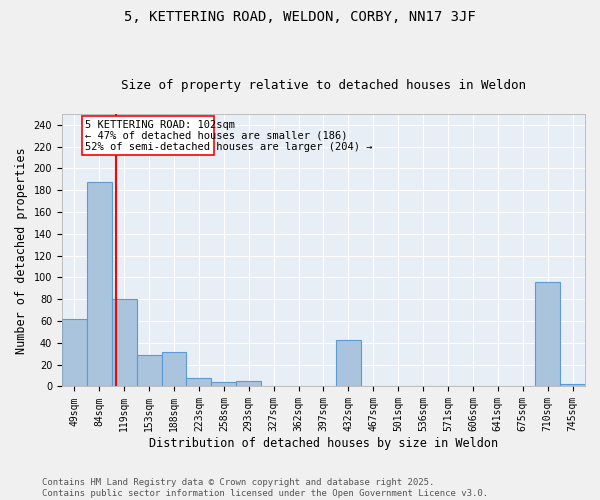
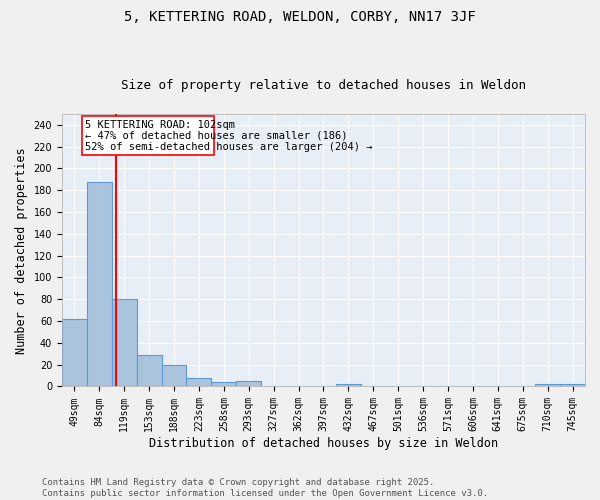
188sqm: 32 -> 20
432sqm: 43 -> 2
710sqm: 96 -> 2
